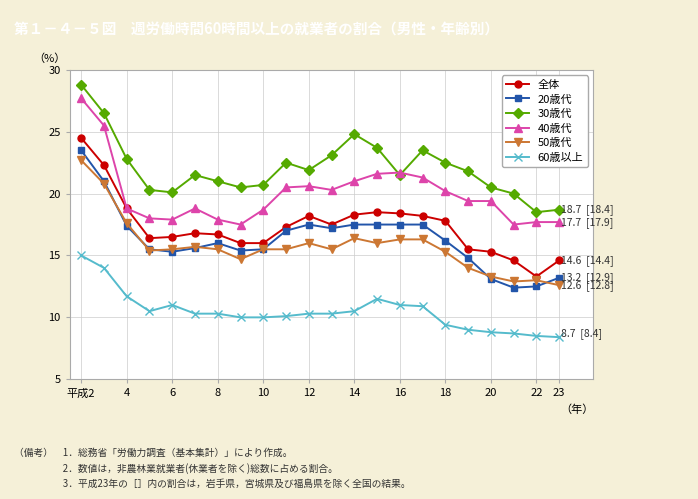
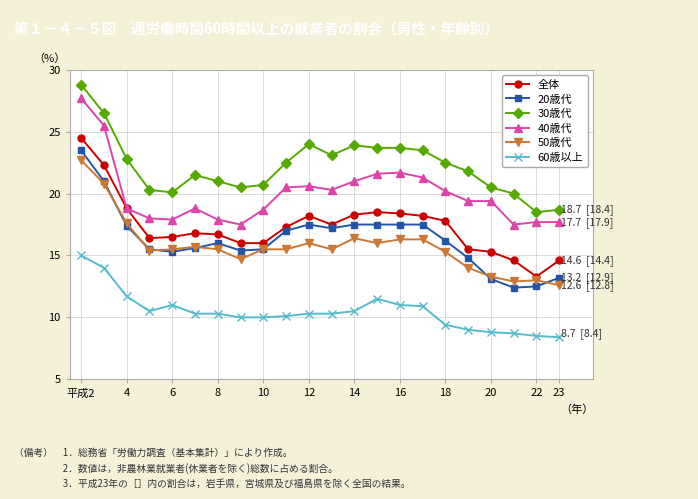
30歳代/12: 21.9 -> 24.0
30歳代/14: 24.8 -> 23.9
30歳代/16: 21.5 -> 23.7
